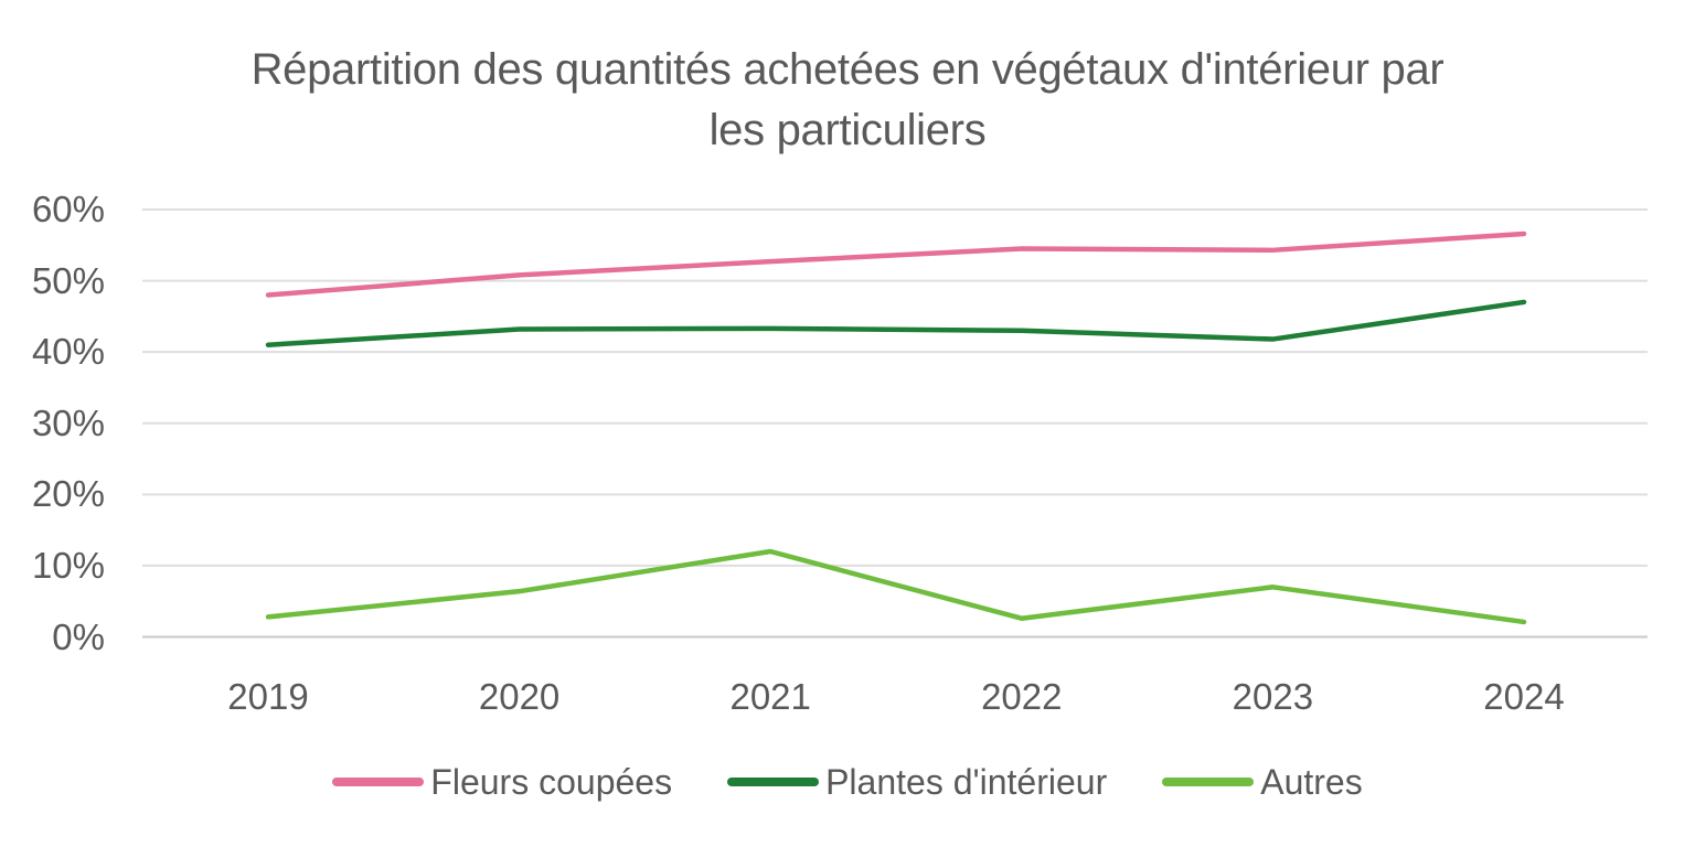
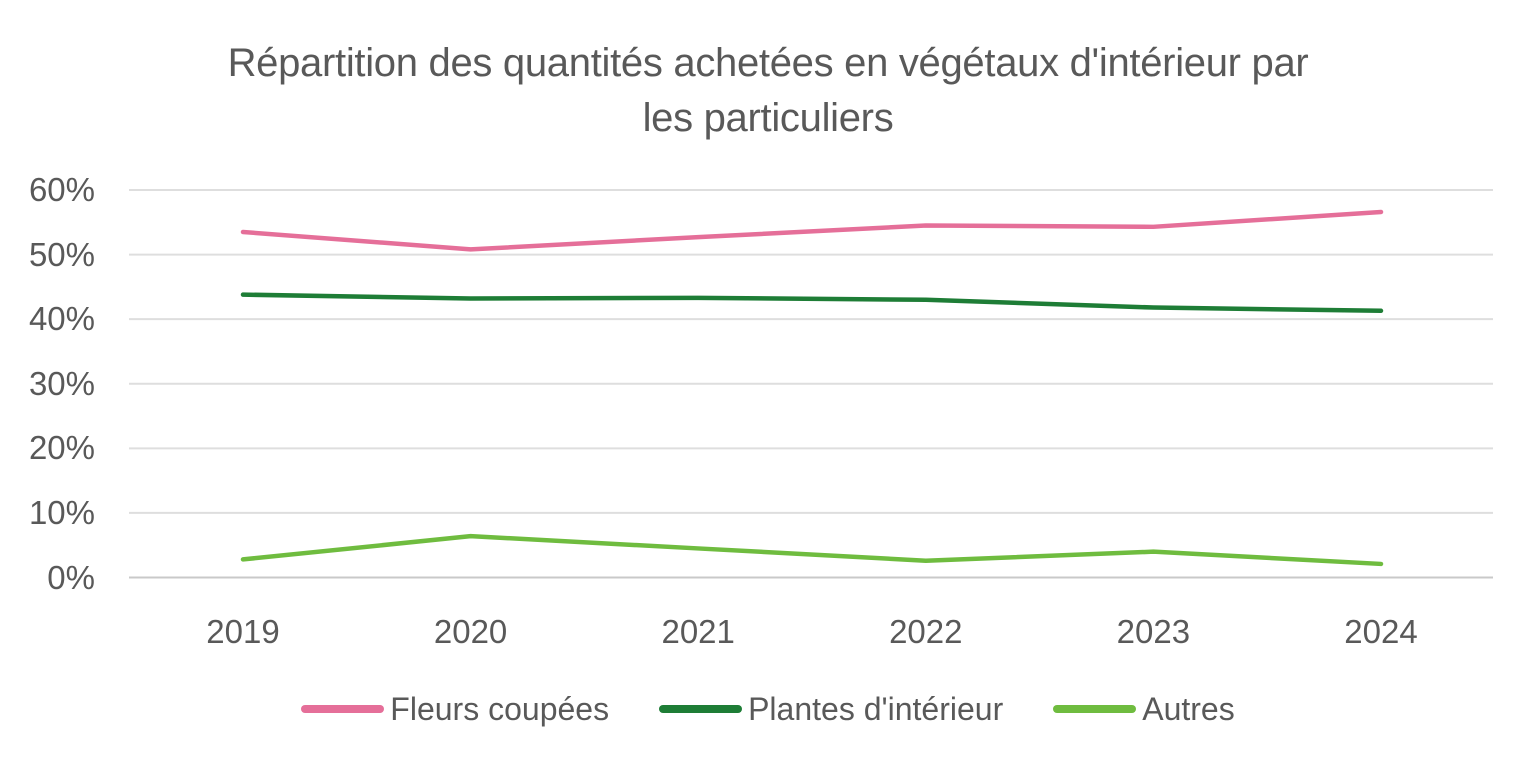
Fleurs coupées/2019: 48% -> 54%
Plantes d'intérieur/2019: 41% -> 44%
Autres/2021: 12% -> 4%
Autres/2023: 7% -> 4%
Plantes d'intérieur/2024: 47% -> 41%
